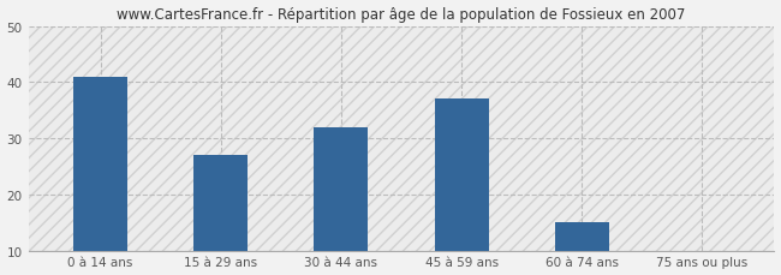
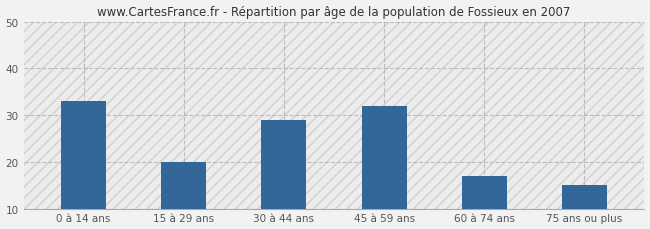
0 à 14 ans: 41 -> 33
15 à 29 ans: 27 -> 20
30 à 44 ans: 32 -> 29
45 à 59 ans: 37 -> 32
60 à 74 ans: 15 -> 17
75 ans ou plus: 10 -> 15
